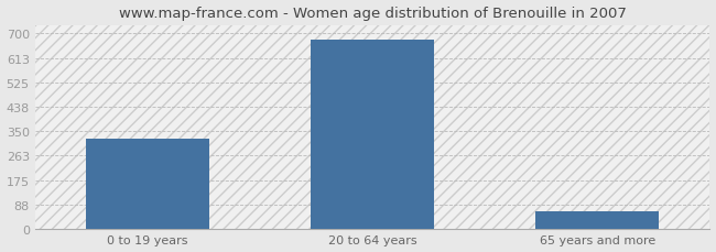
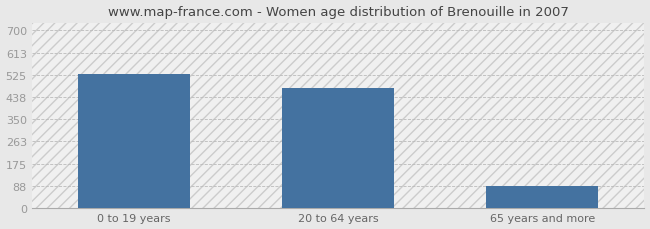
0 to 19 years: 325 -> 530
20 to 64 years: 680 -> 475
65 years and more: 62 -> 85
